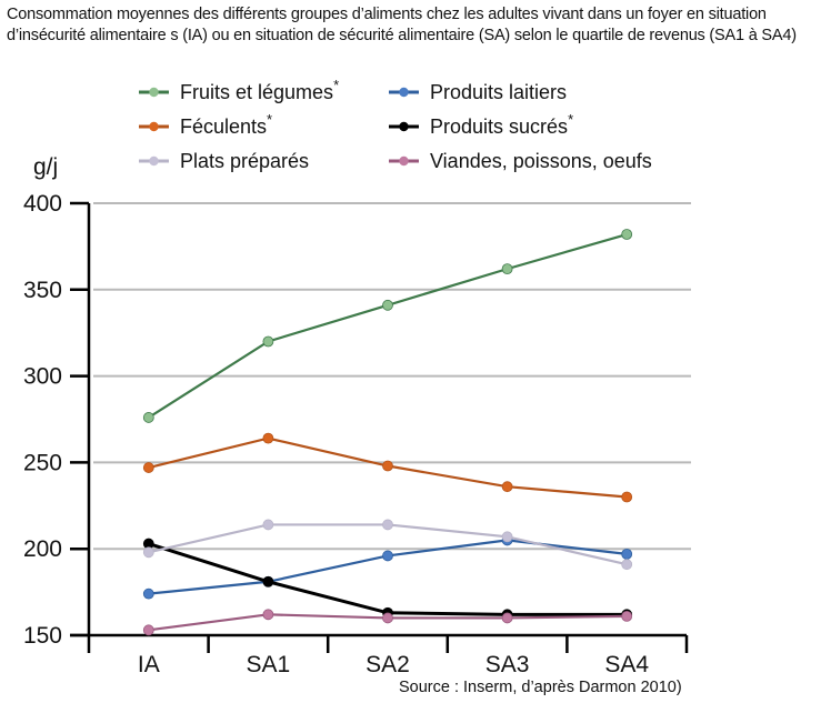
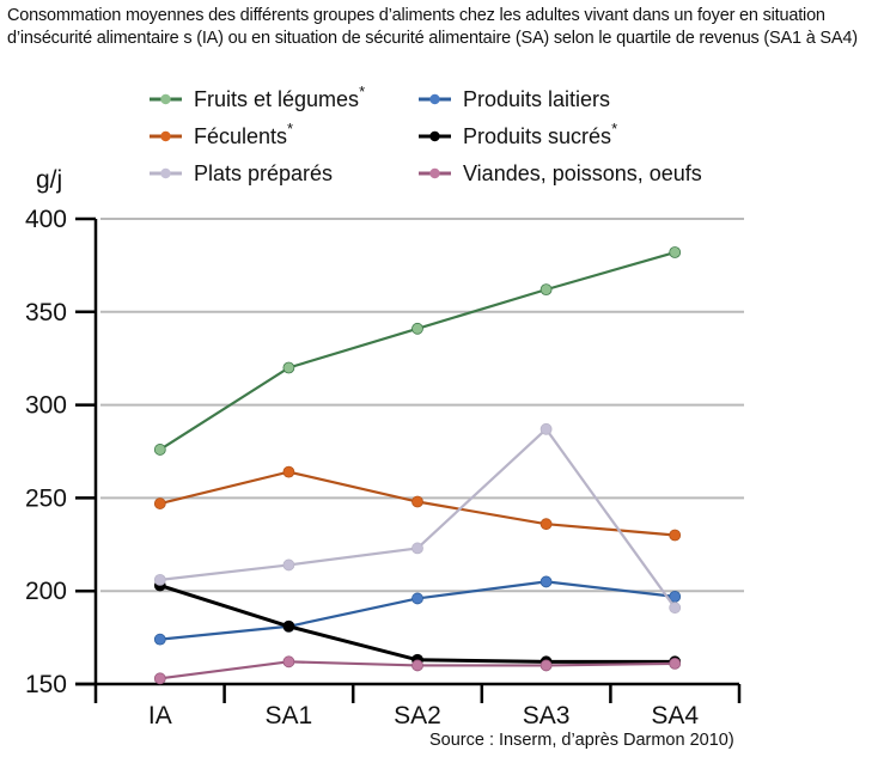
Plats préparés/IA: 198 -> 206
Plats préparés/SA2: 214 -> 223
Plats préparés/SA3: 207 -> 287
